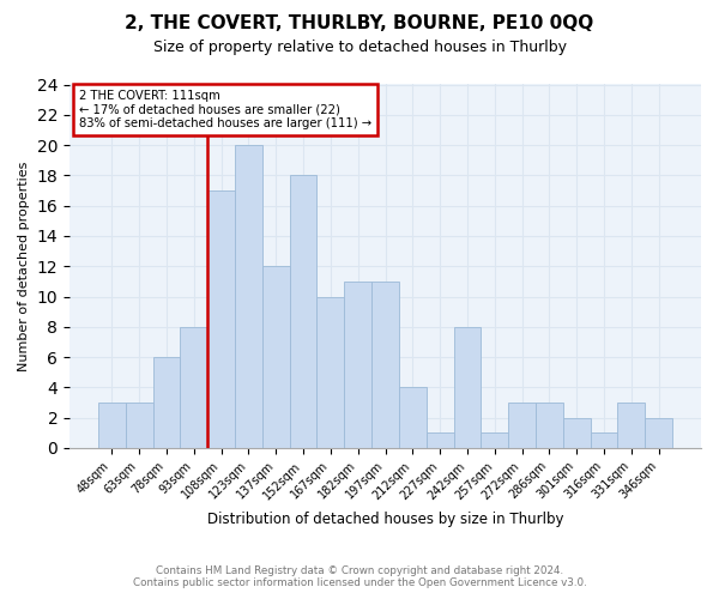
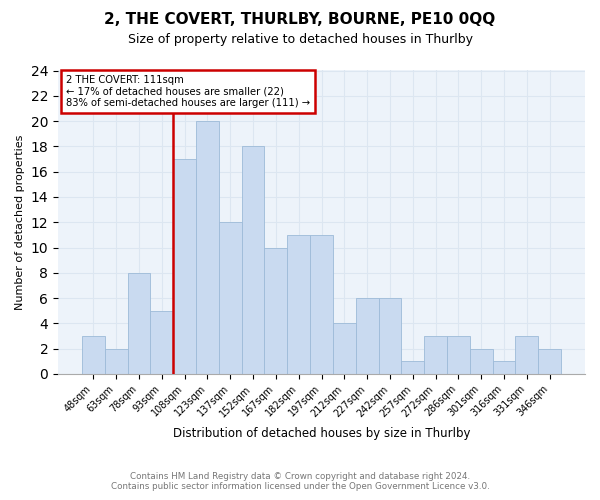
63sqm: 3 -> 2
78sqm: 6 -> 8
93sqm: 8 -> 5
227sqm: 1 -> 6
242sqm: 8 -> 6
